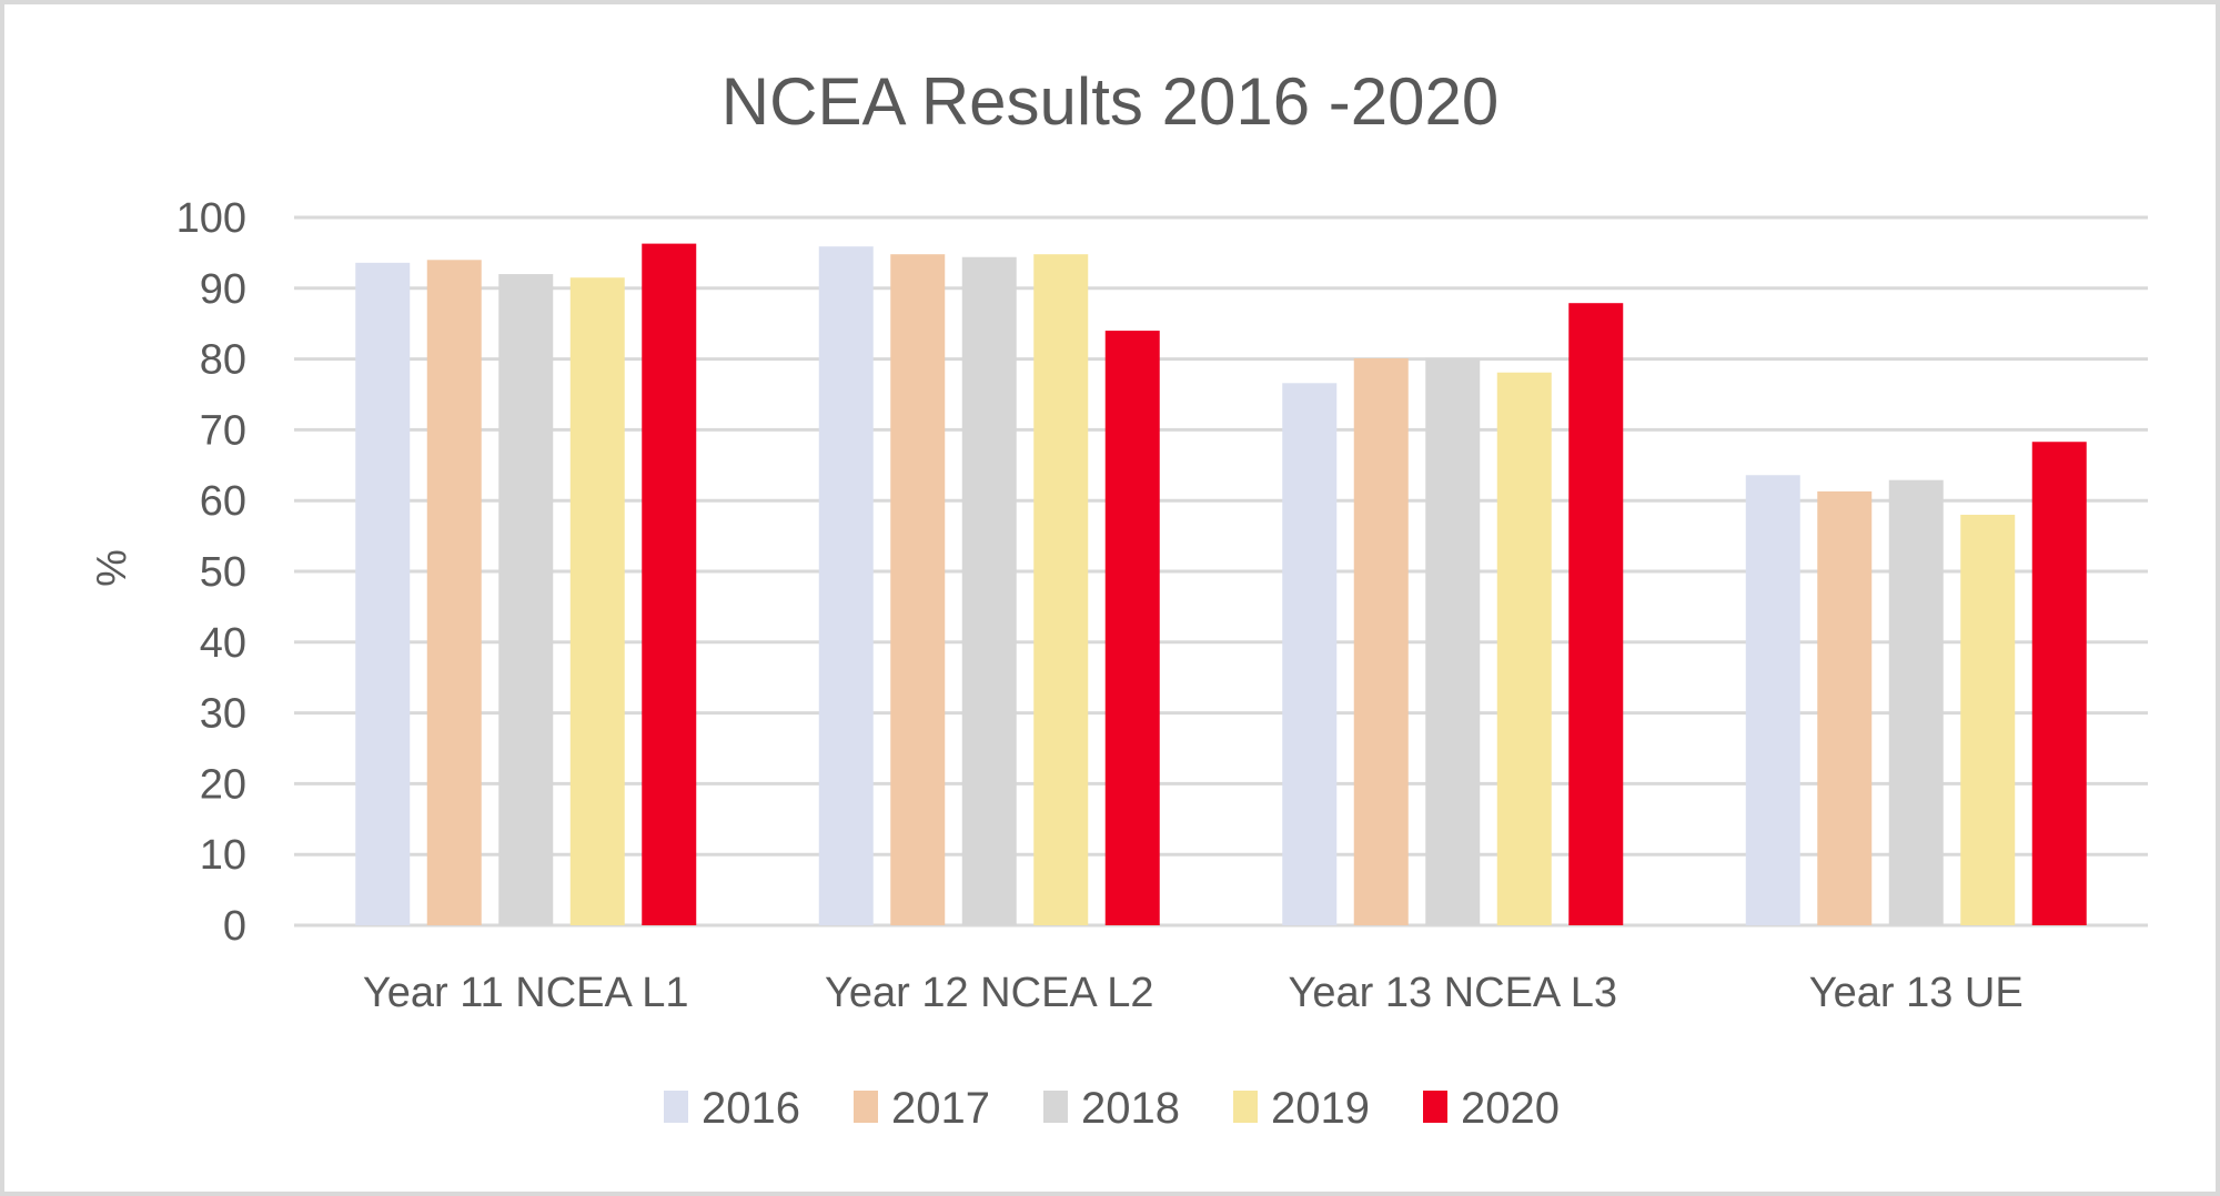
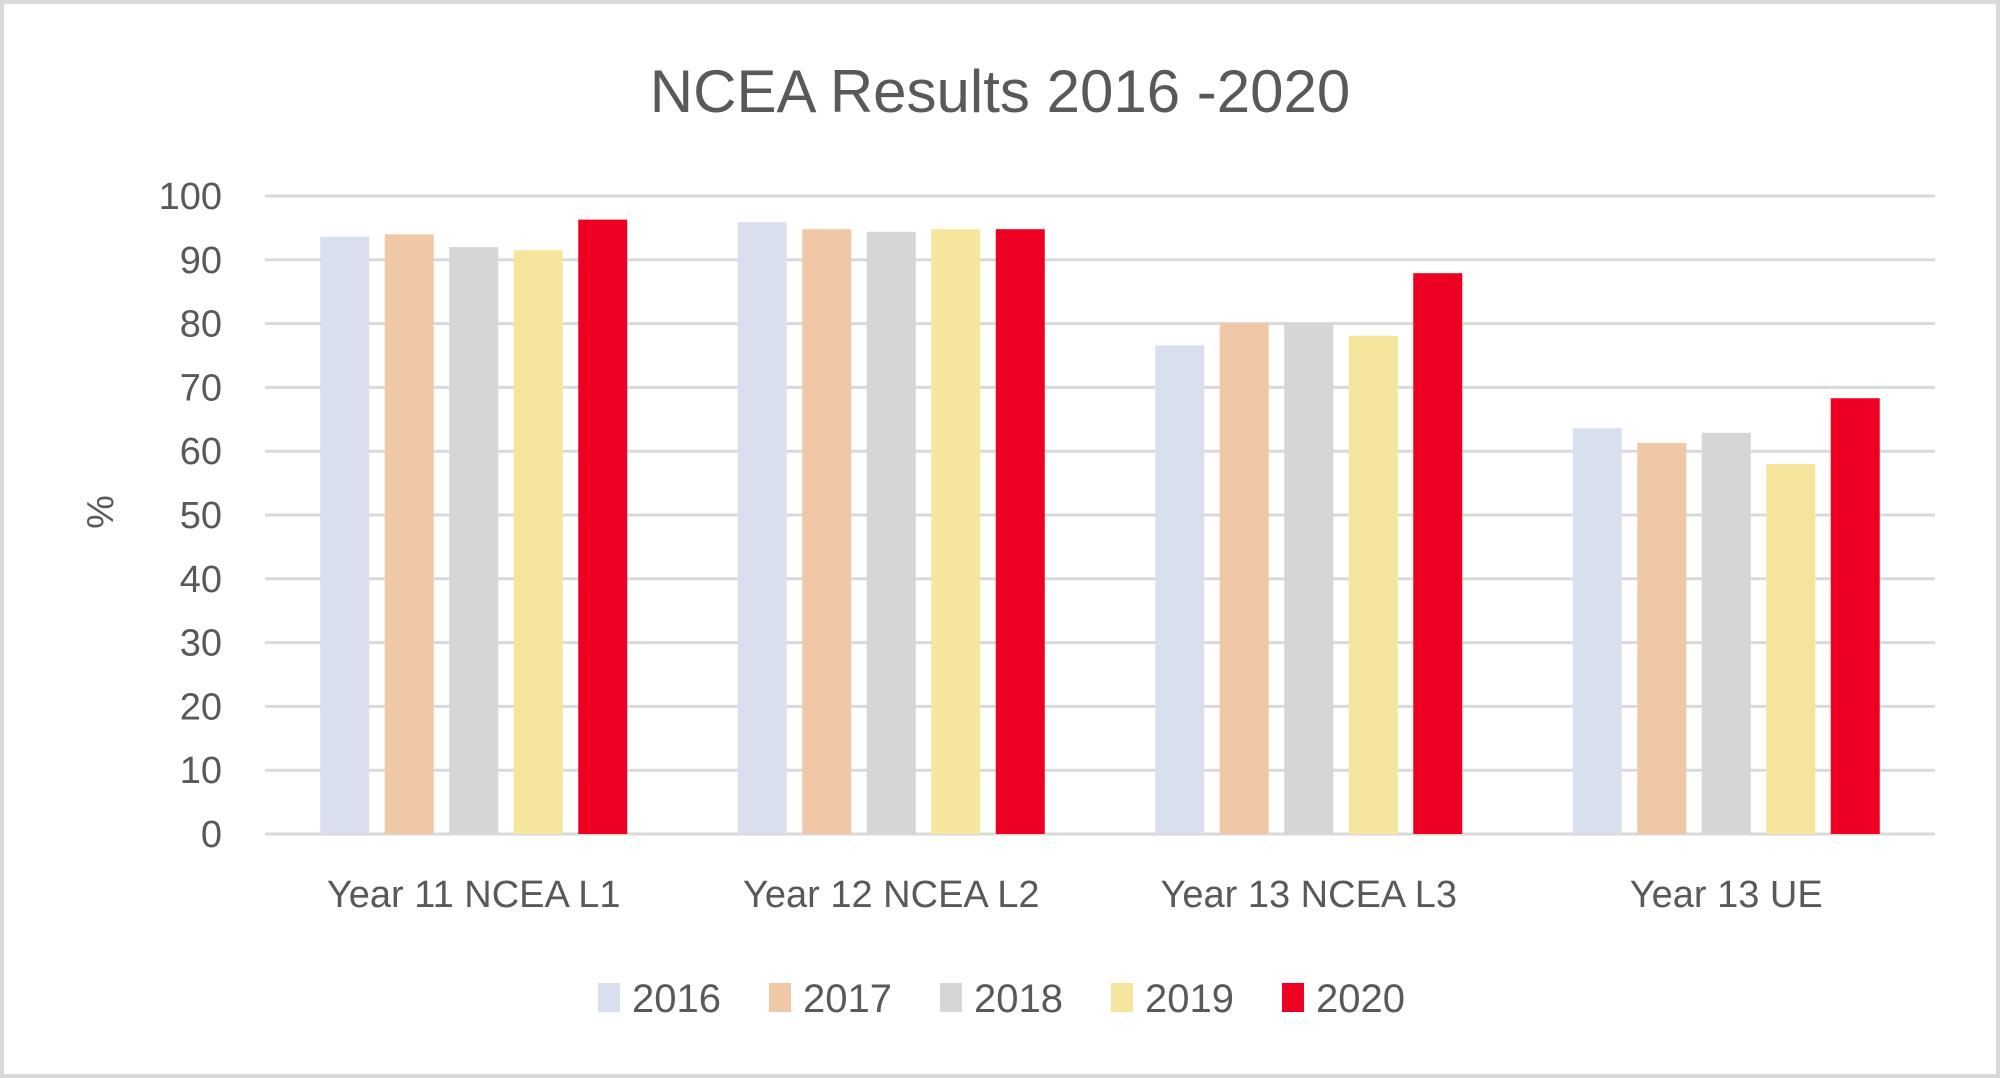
2020/Year 12 NCEA L2: 84 -> 95
